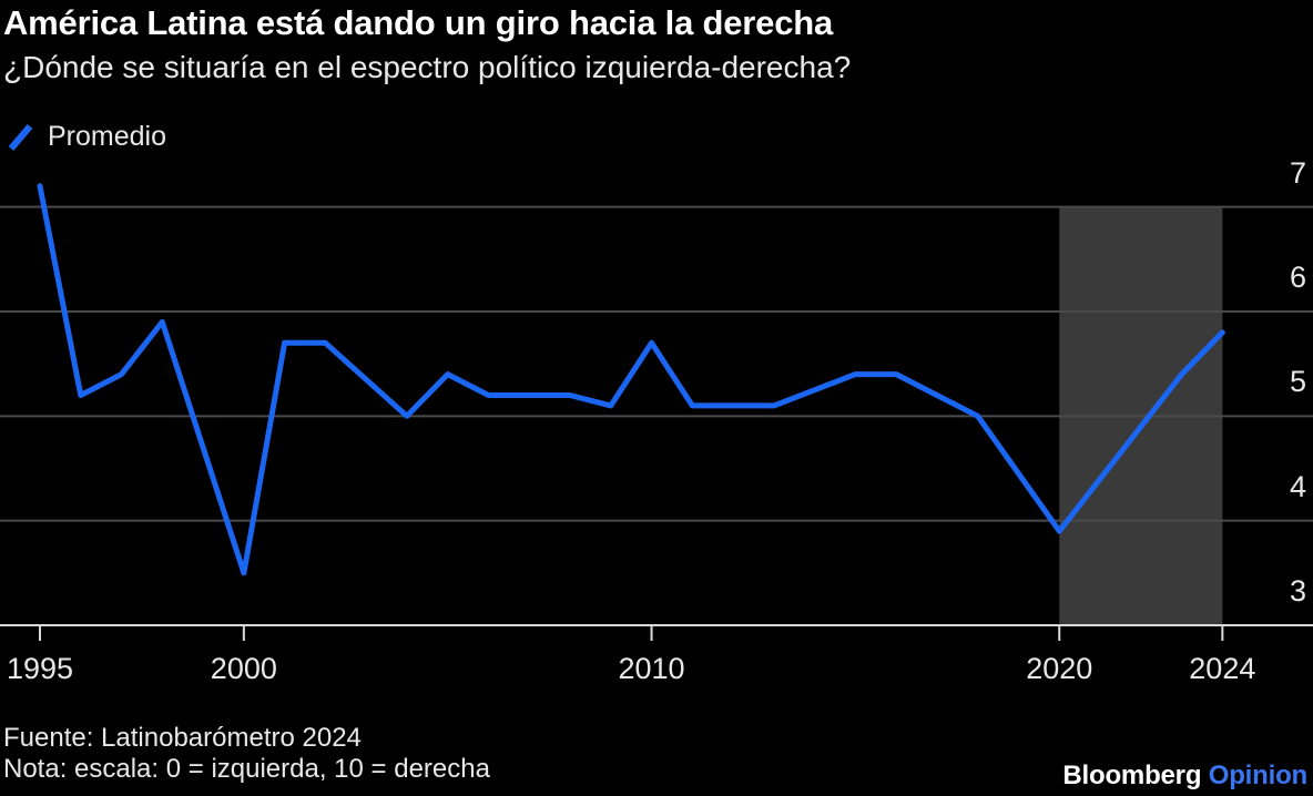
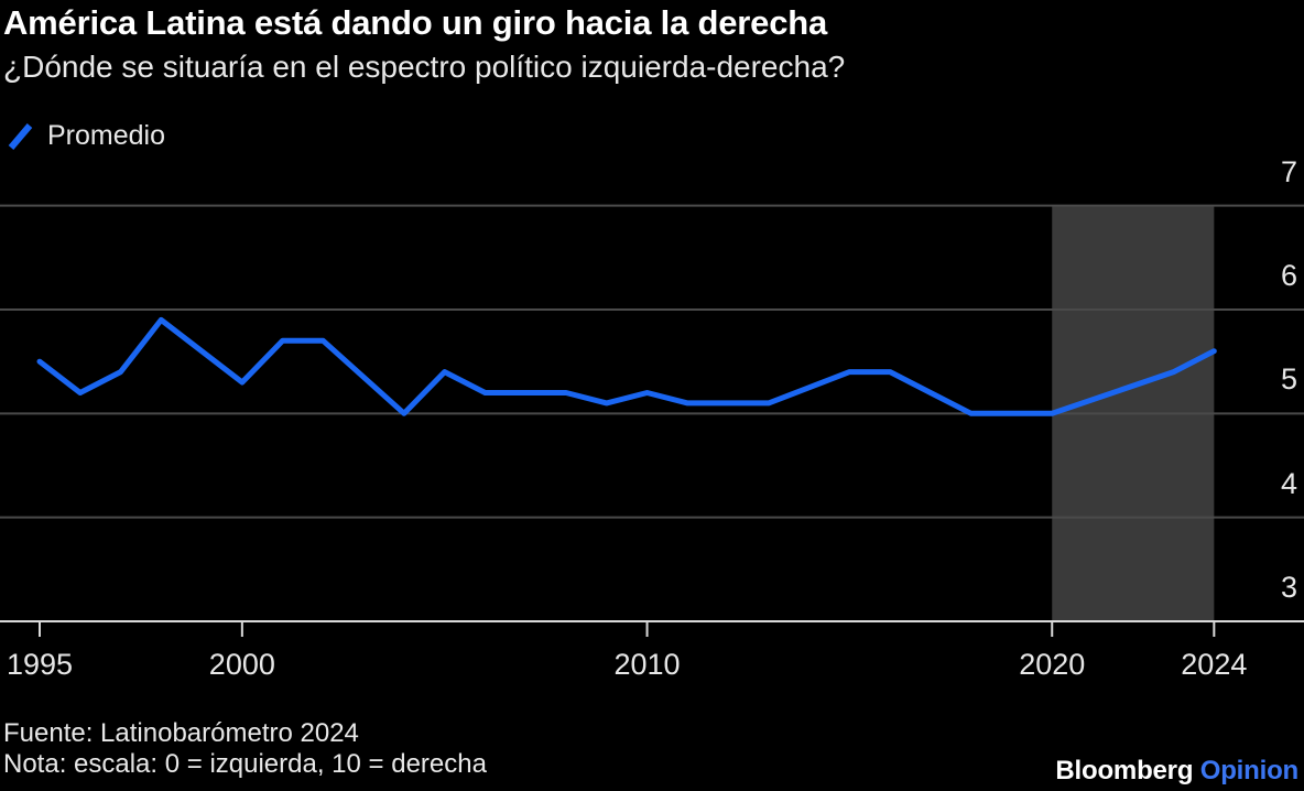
1995: 7.2 -> 5.5
2000: 3.5 -> 5.3
2010: 5.7 -> 5.2
2020: 3.9 -> 5.0
2024: 5.8 -> 5.6
